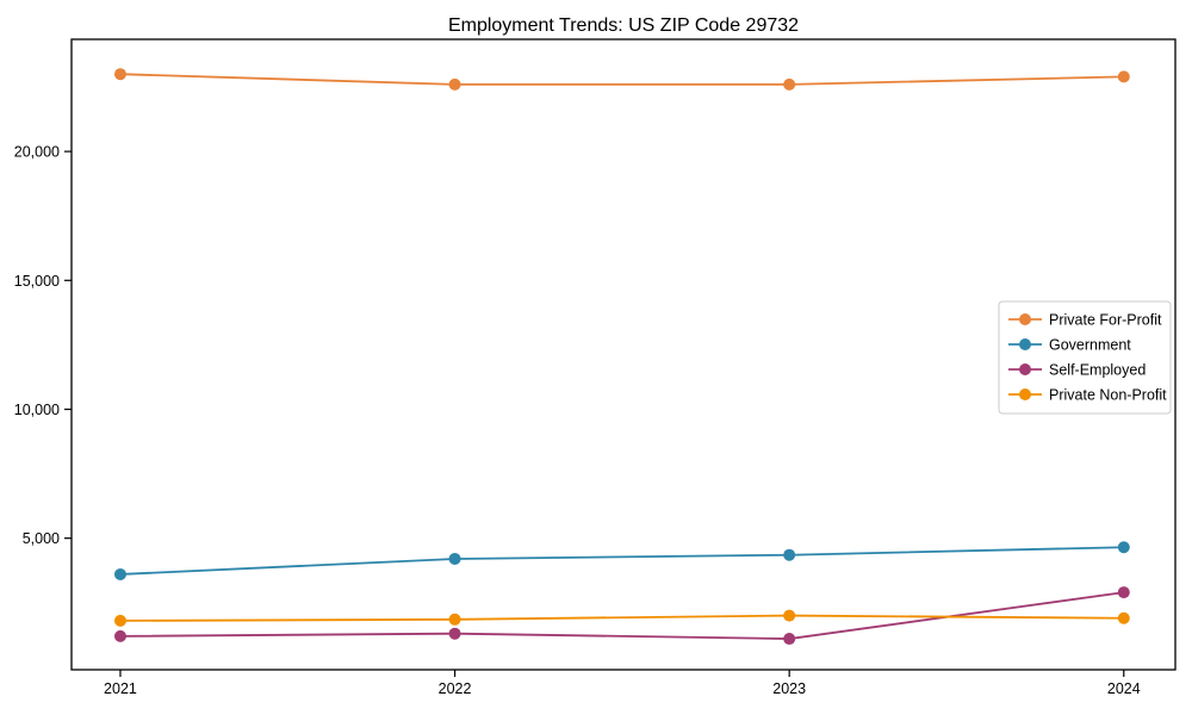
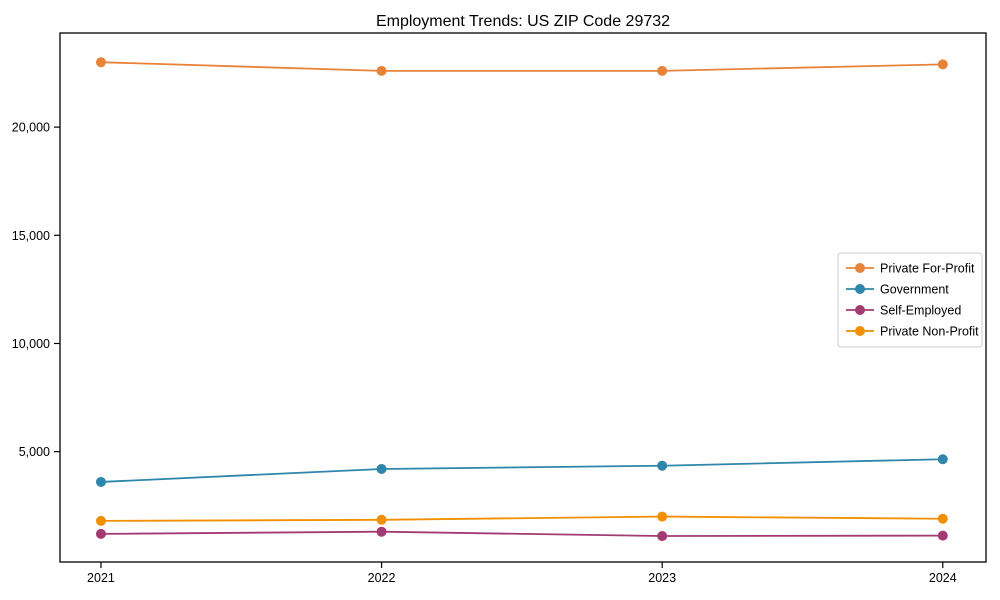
Self-Employed/2024: 2900 -> 1100
